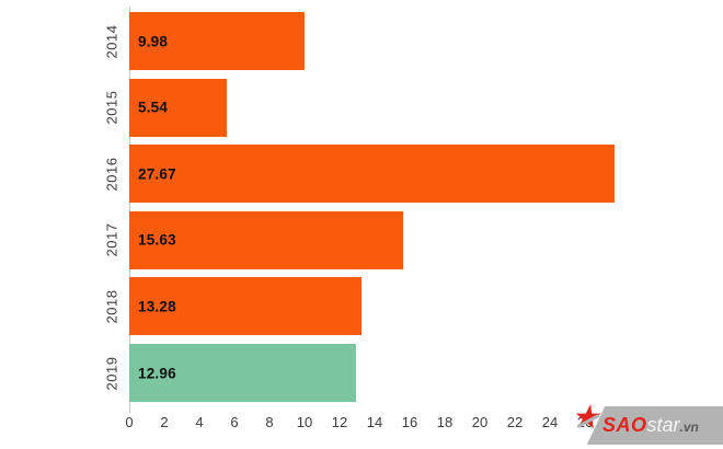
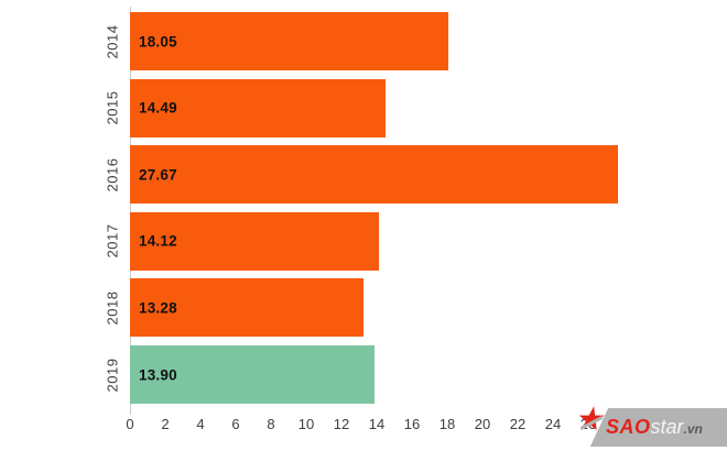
2014: 9.98 -> 18.05
2015: 5.54 -> 14.49
2017: 15.63 -> 14.12
2019: 12.96 -> 13.90
